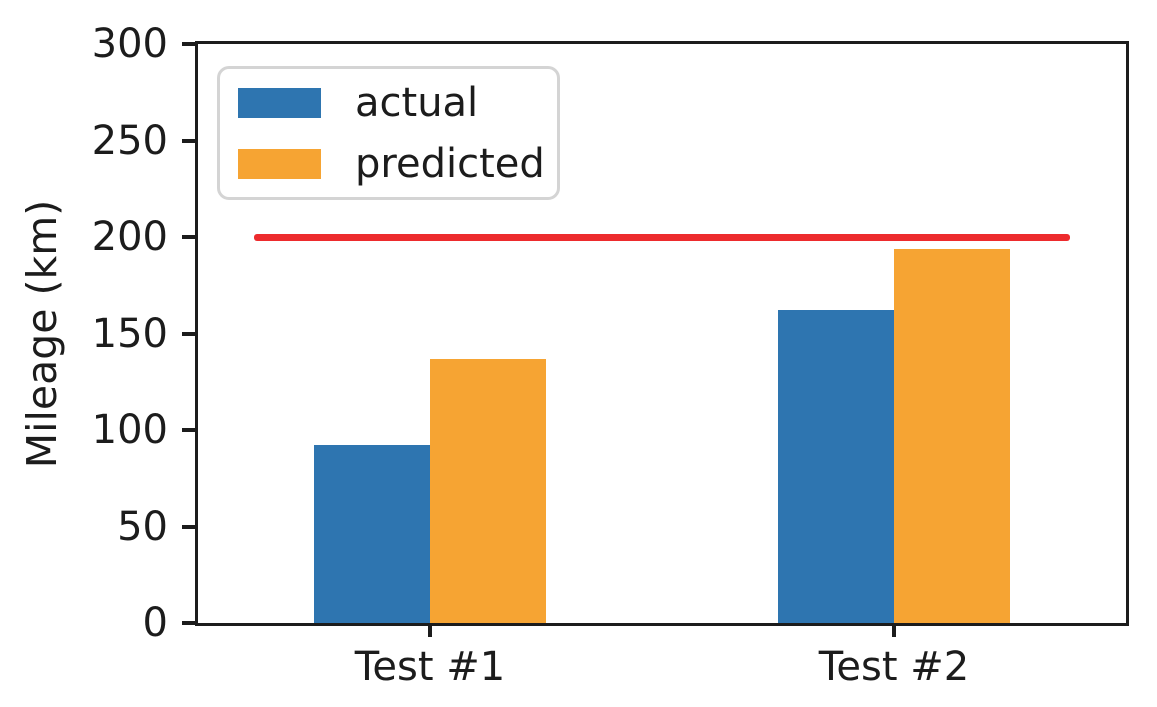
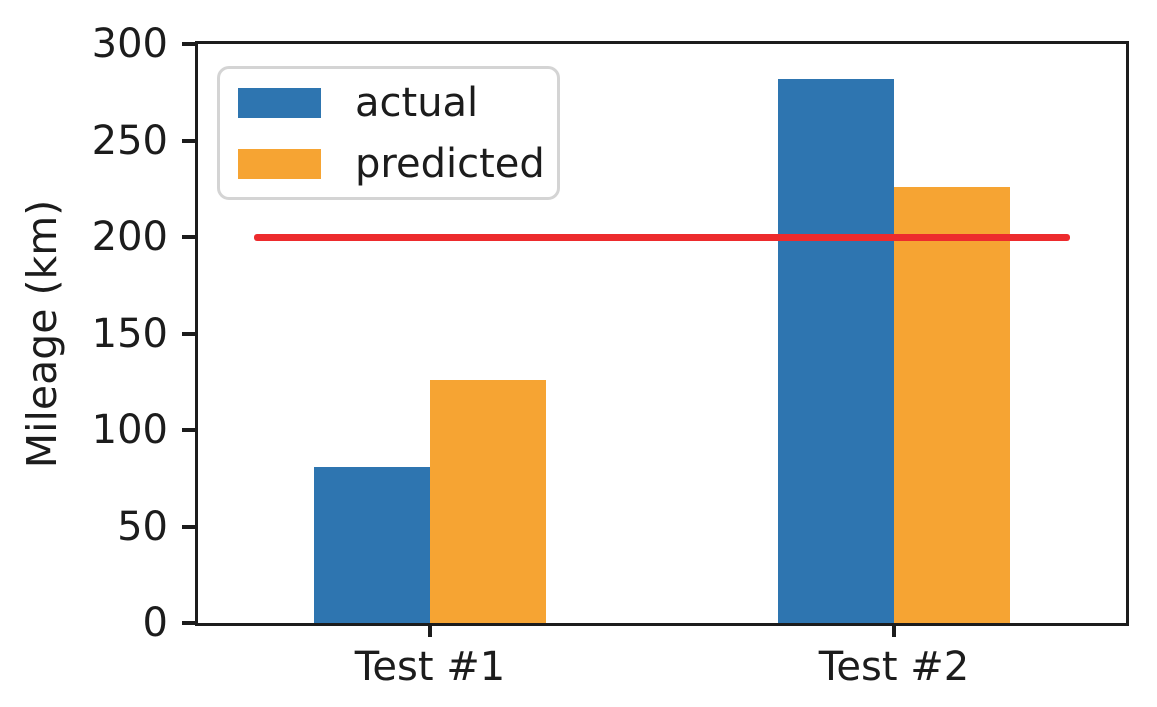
actual/Test #1: 92 -> 81
predicted/Test #1: 137 -> 126
actual/Test #2: 162 -> 282
predicted/Test #2: 194 -> 226
